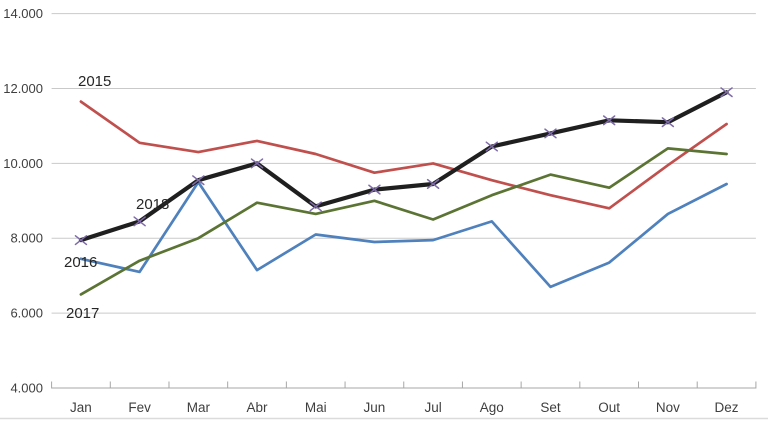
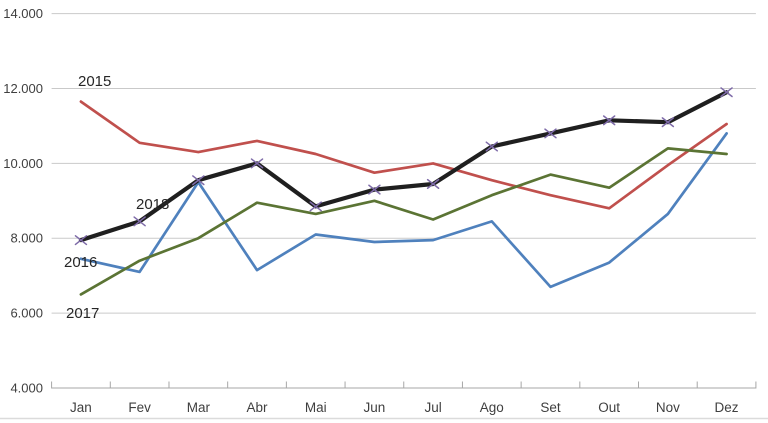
2016/Dez: 9400 -> 10800
